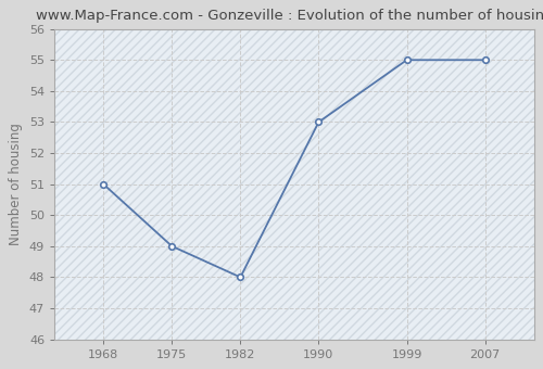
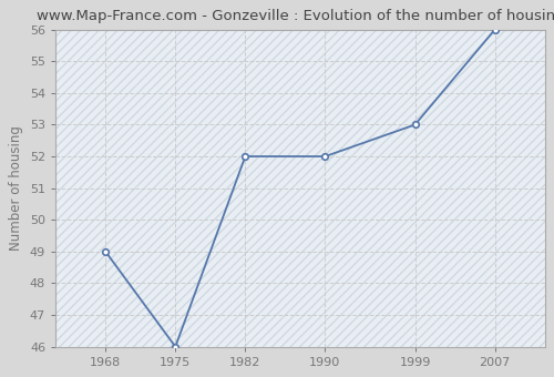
1968: 51 -> 49
1975: 49 -> 46
1982: 48 -> 52
1990: 53 -> 52
1999: 55 -> 53
2007: 55 -> 56
